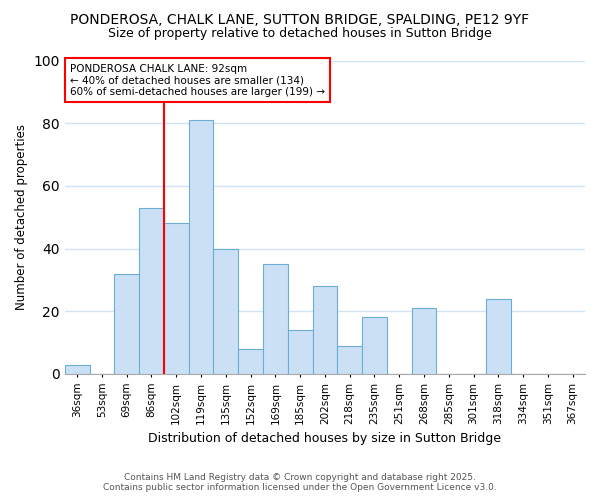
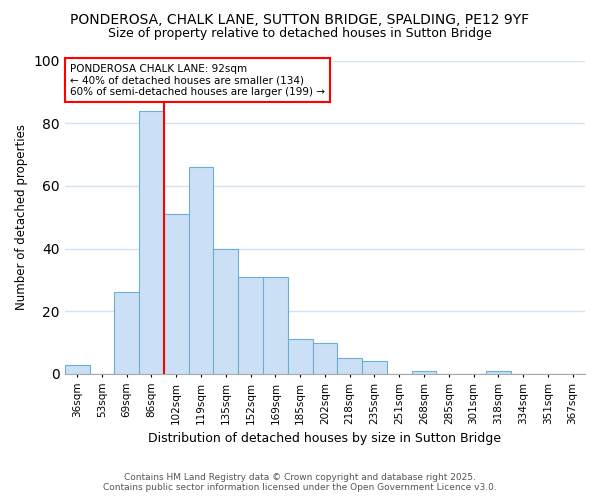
69sqm: 32 -> 26
86sqm: 53 -> 84
102sqm: 48 -> 51
119sqm: 81 -> 66
152sqm: 8 -> 31
169sqm: 35 -> 31
185sqm: 14 -> 11
202sqm: 28 -> 10
218sqm: 9 -> 5
235sqm: 18 -> 4
268sqm: 21 -> 1
318sqm: 24 -> 1
